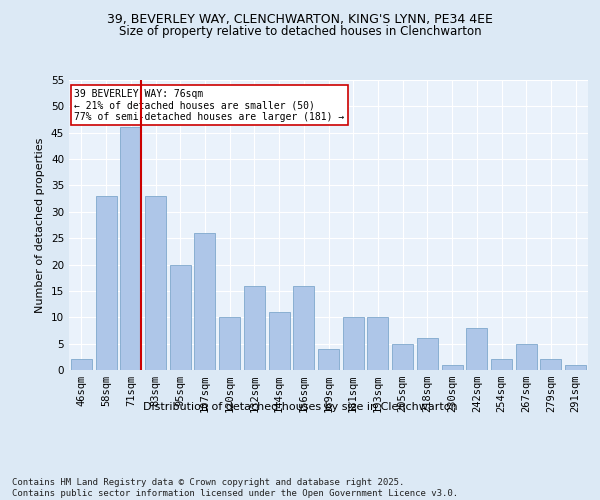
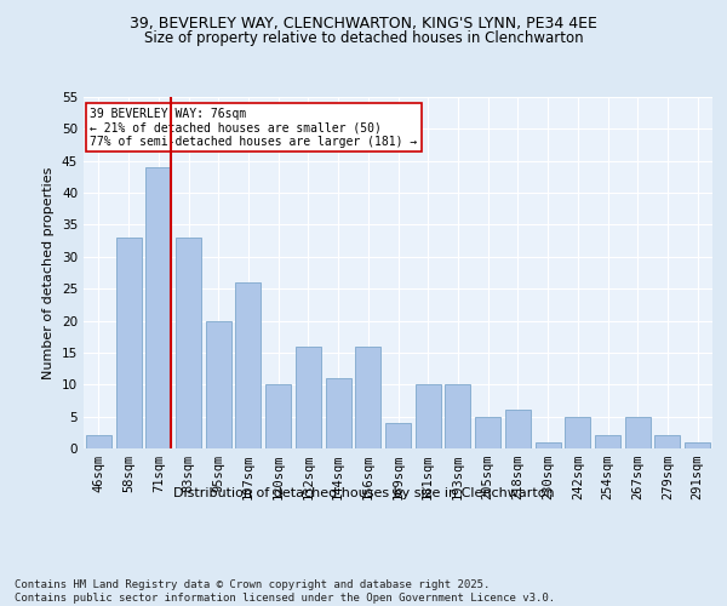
71sqm: 46 -> 44
242sqm: 8 -> 5
